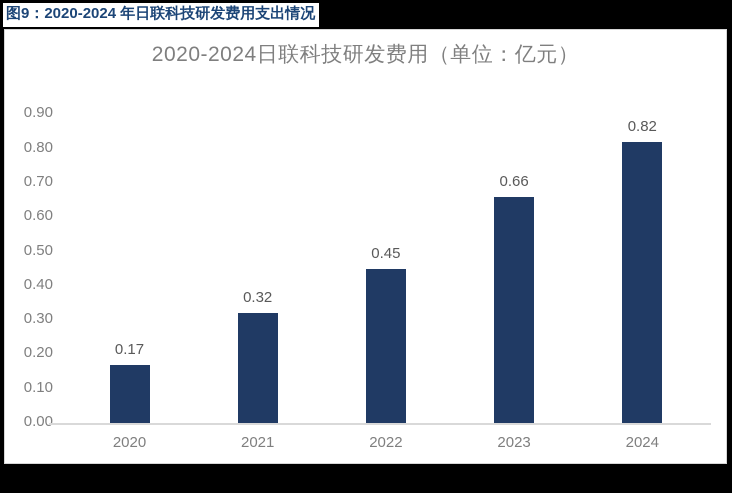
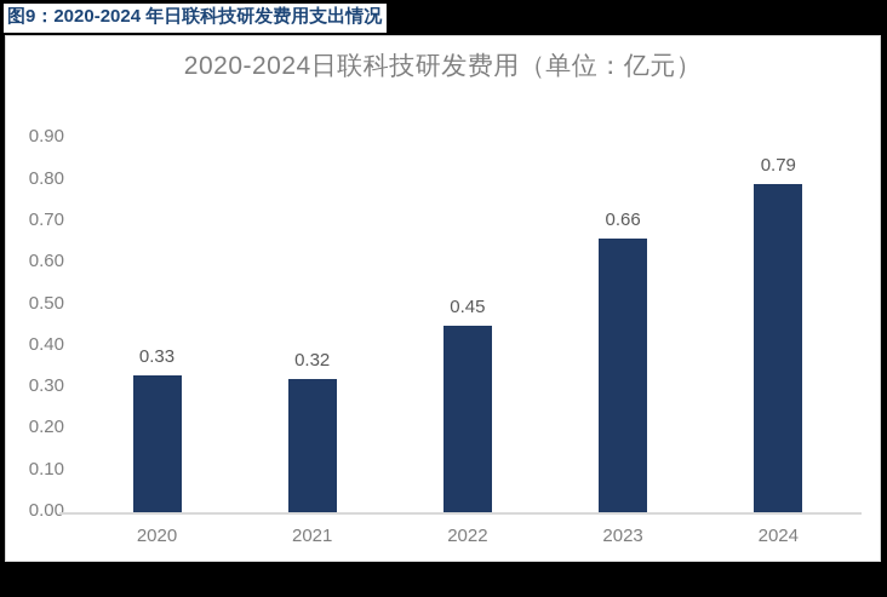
2020: 0.17 -> 0.33
2024: 0.82 -> 0.79
